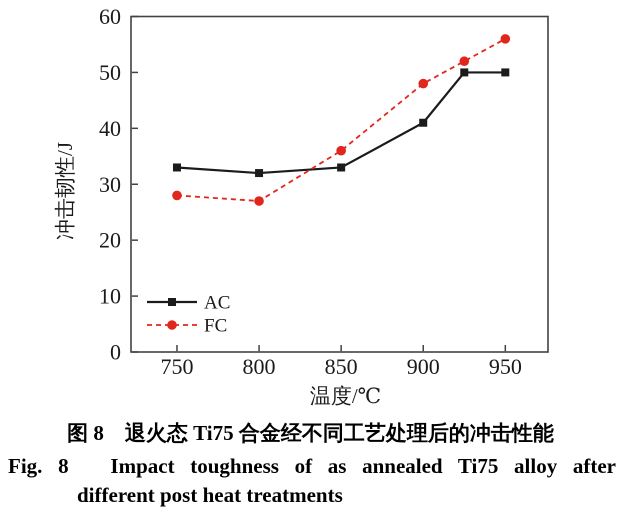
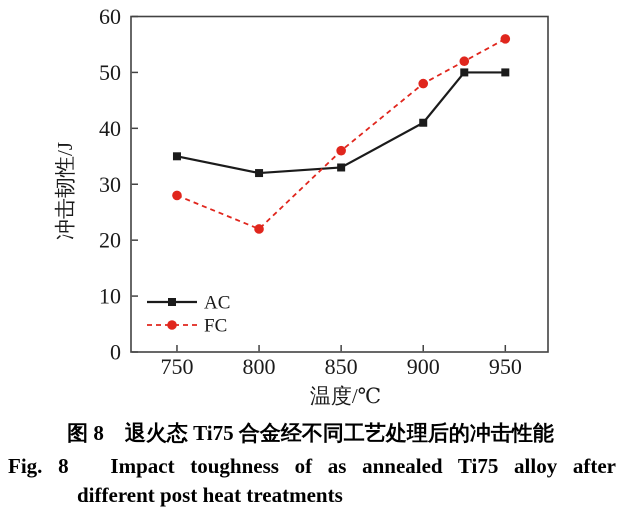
AC/750: 33 -> 35
FC/800: 27 -> 22
